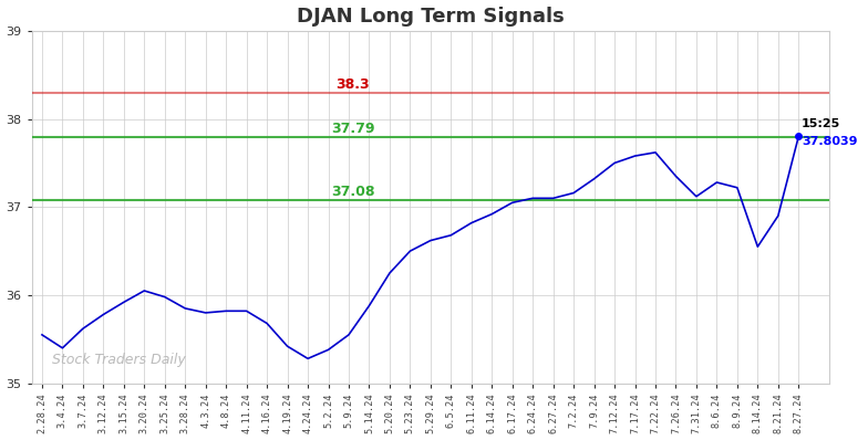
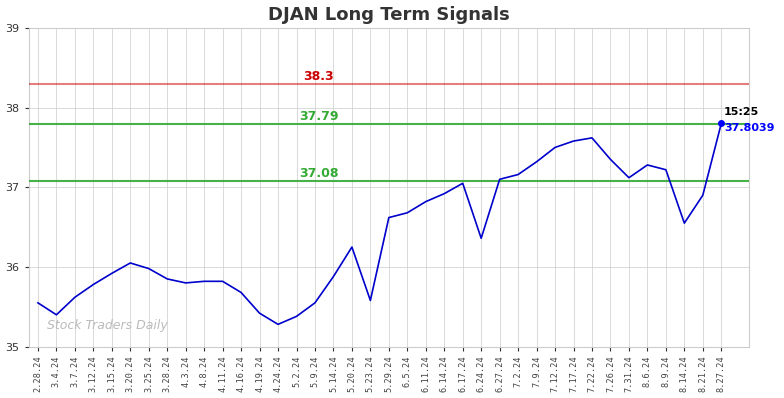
5.23.24: 36.50 -> 35.58
6.24.24: 37.10 -> 36.36
